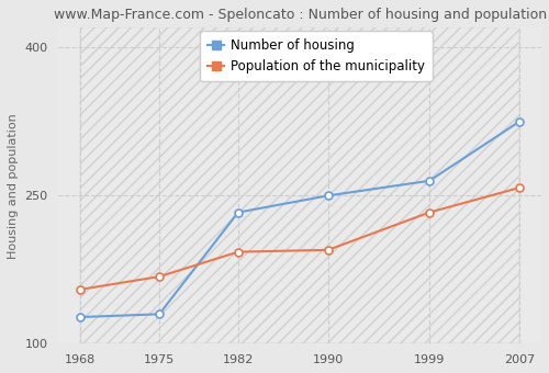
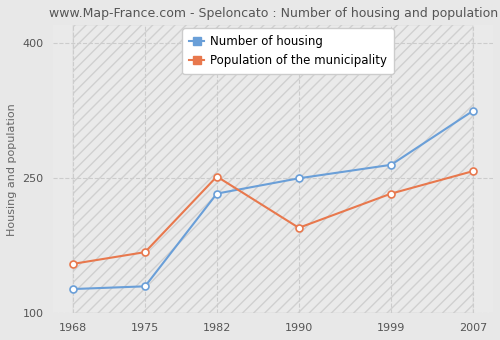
Population of the municipality/1982: 193 -> 252
